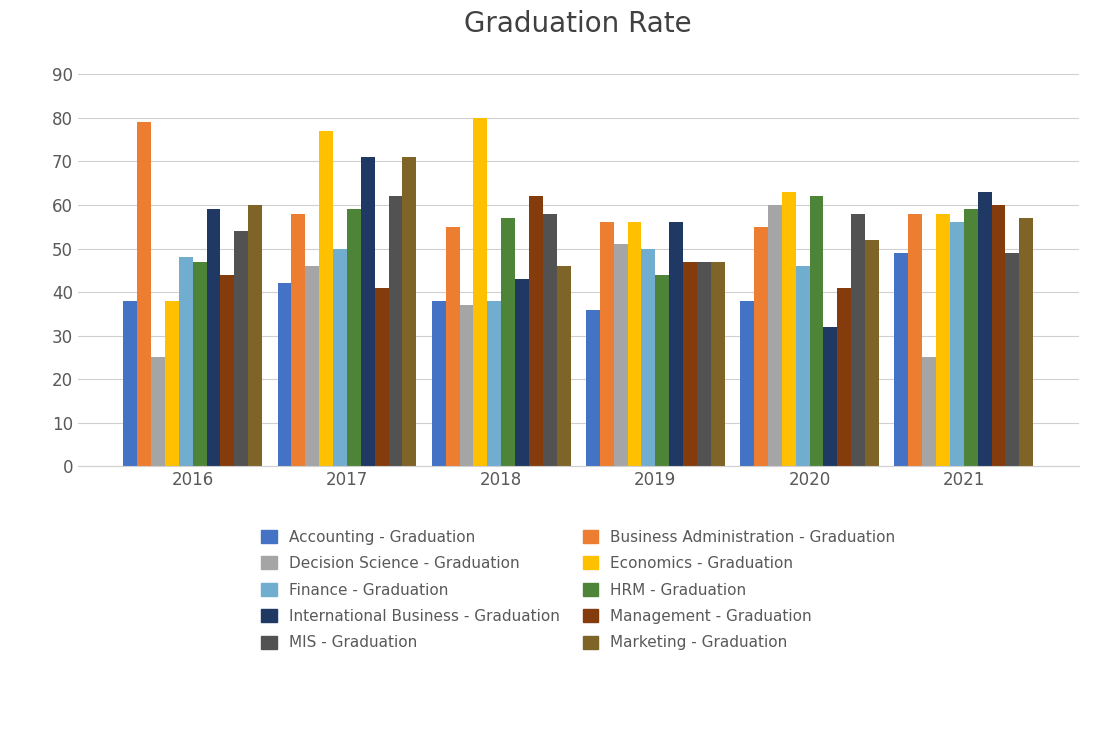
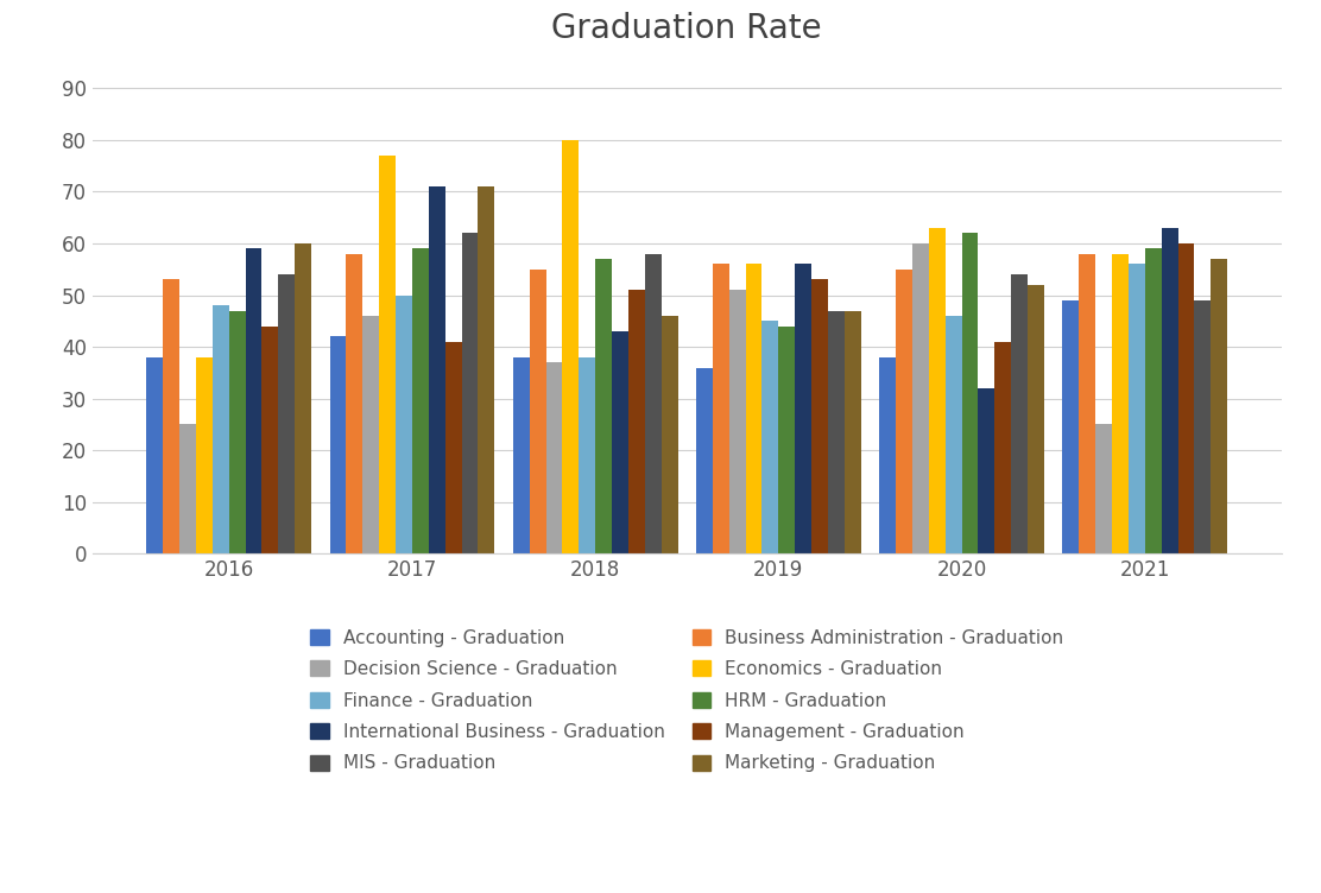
Business Administration - Graduation/2016: 79 -> 53
Management - Graduation/2018: 62 -> 51
Finance - Graduation/2019: 50 -> 45
Management - Graduation/2019: 47 -> 53
MIS - Graduation/2020: 58 -> 54
